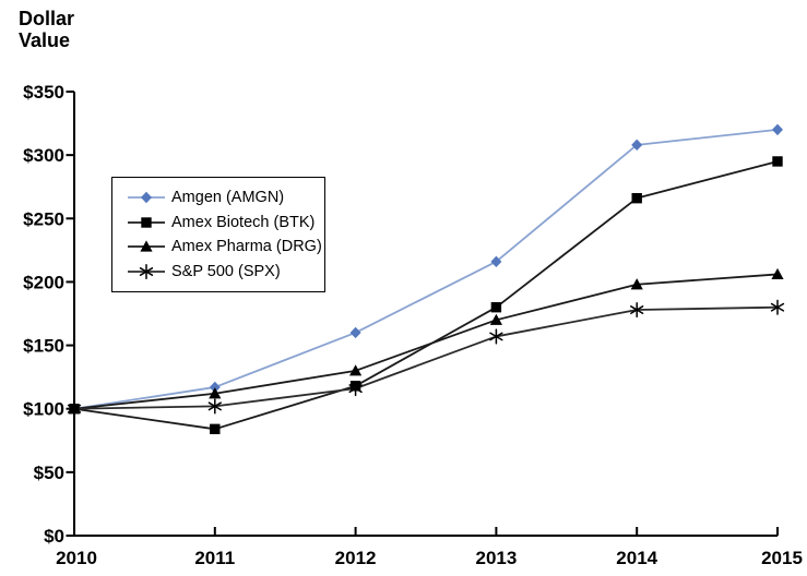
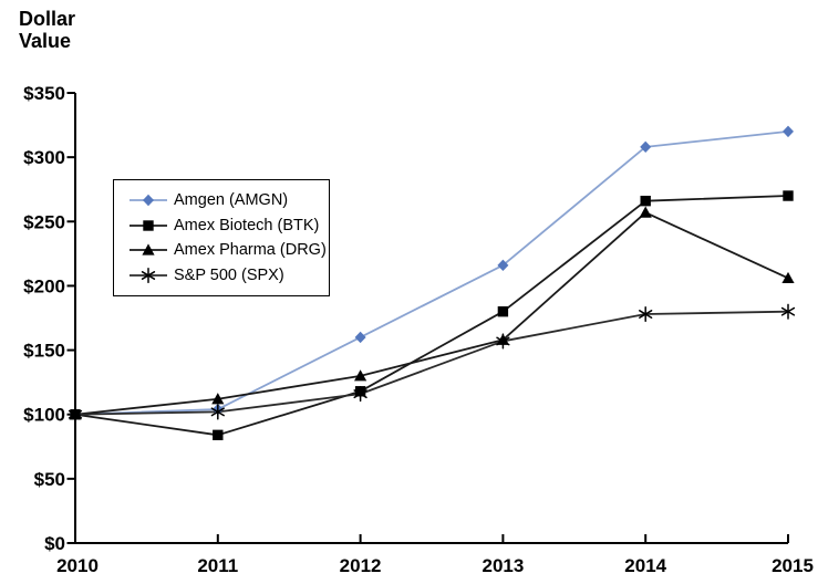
Amgen (AMGN)/2011: $117 -> $104
Amex Pharma (DRG)/2013: $170 -> $158
Amex Pharma (DRG)/2014: $198 -> $257
Amex Biotech (BTK)/2015: $295 -> $270
